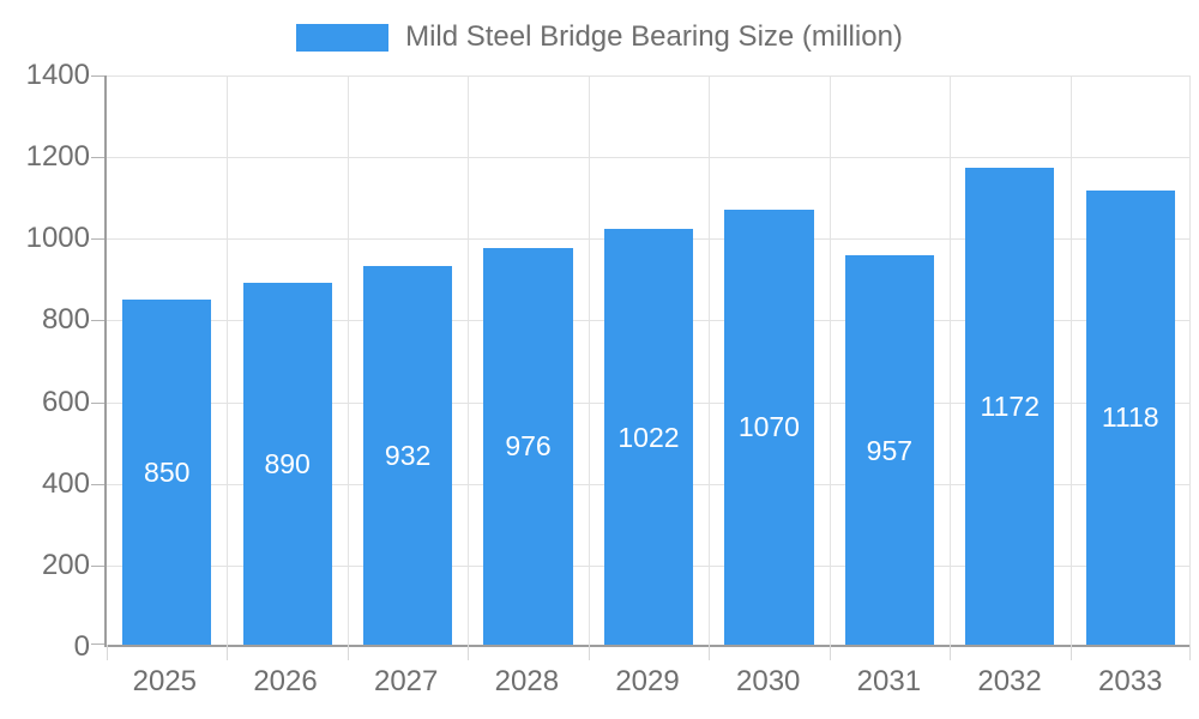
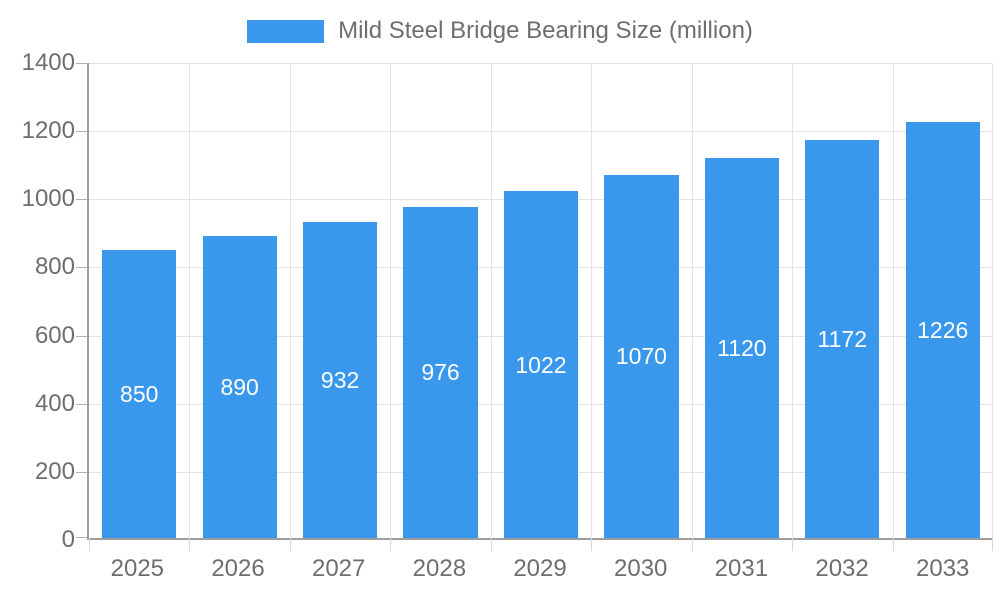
2031: 957 -> 1120
2033: 1118 -> 1226
